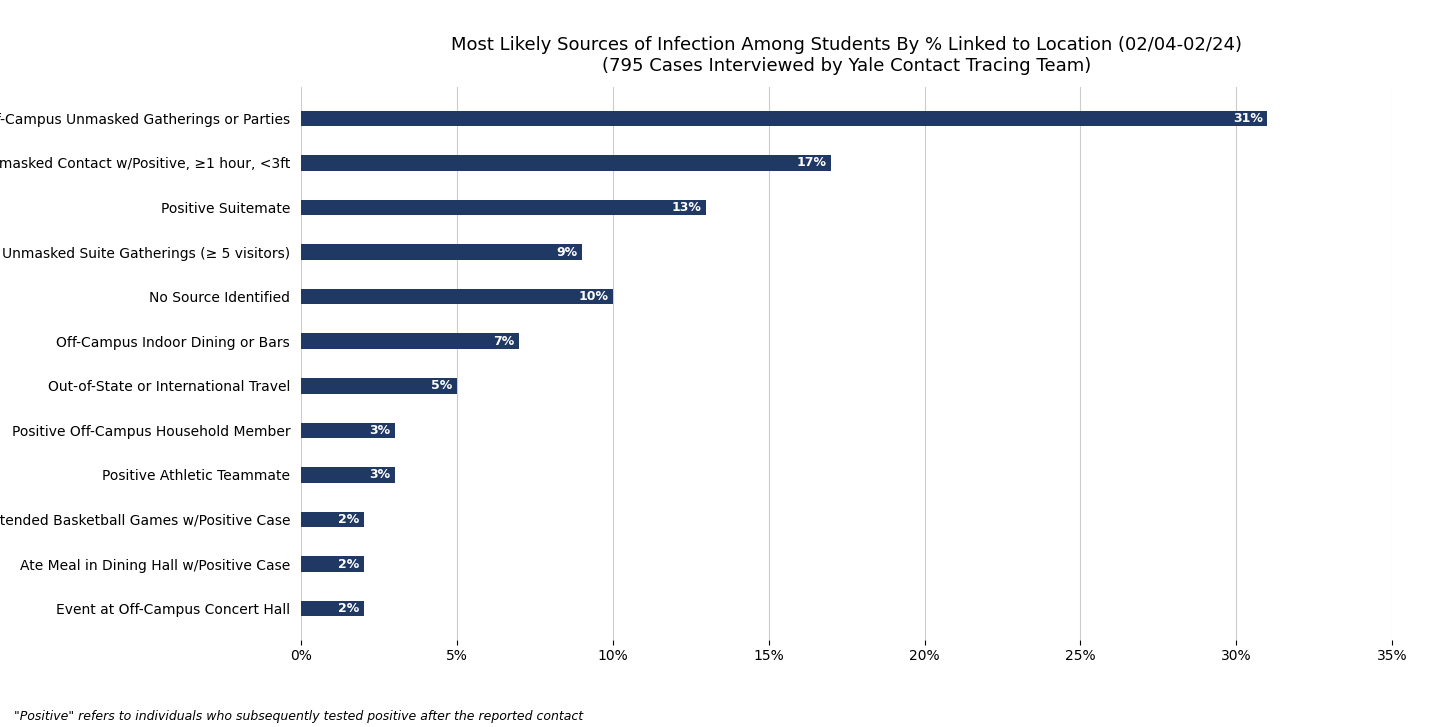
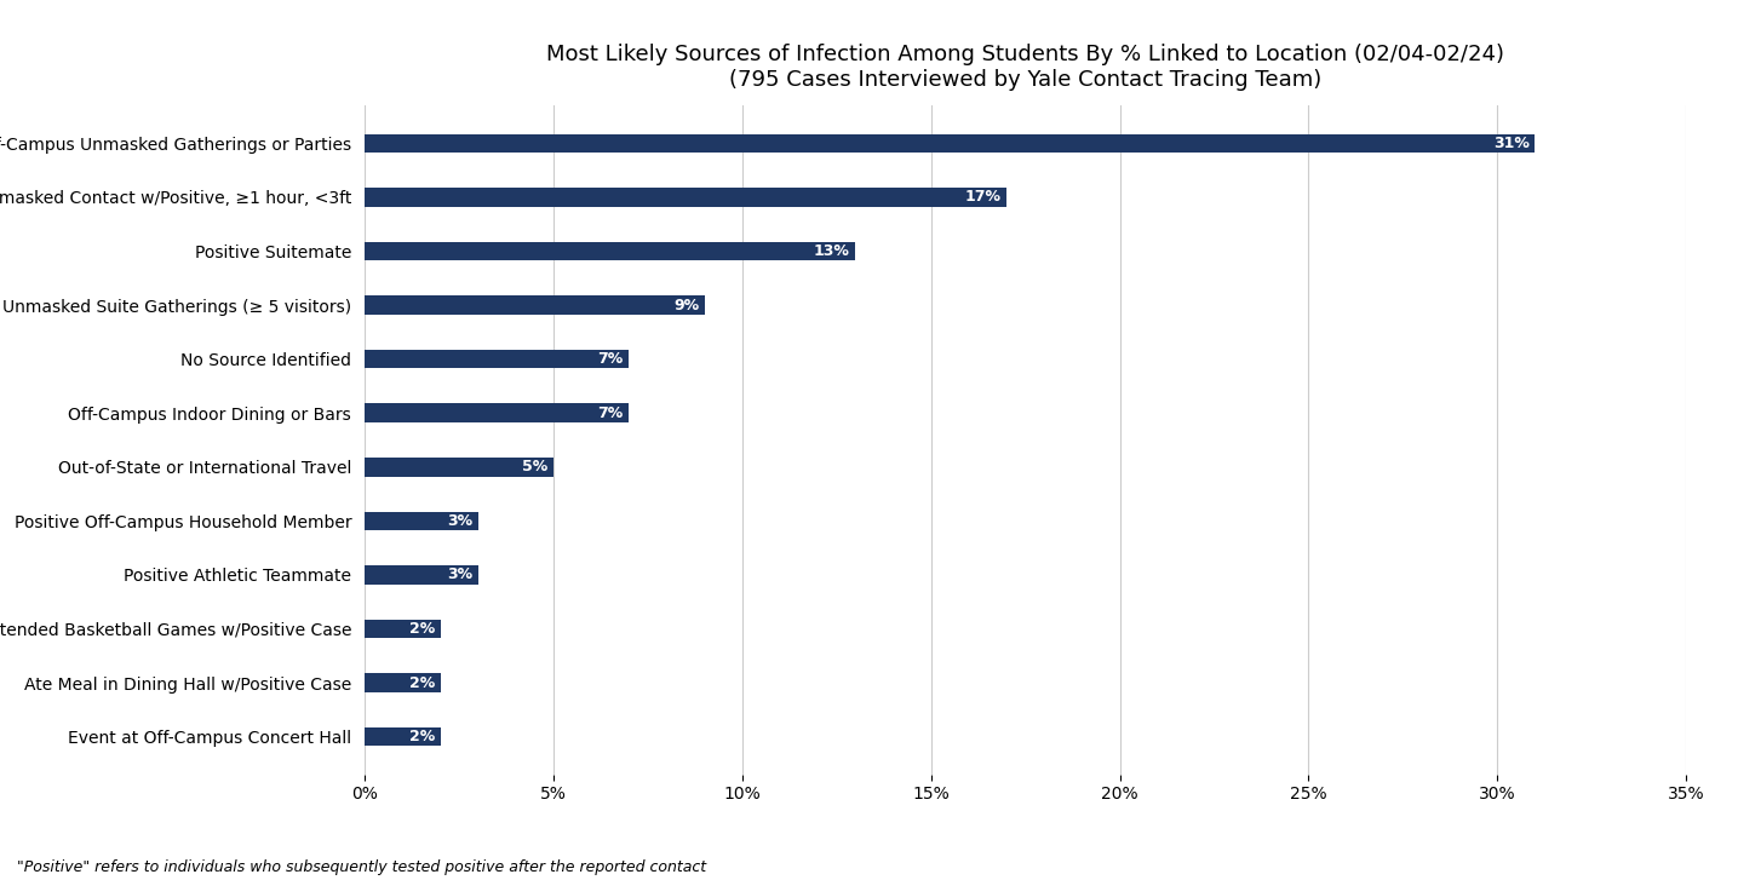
No Source Identified: 10% -> 7%
